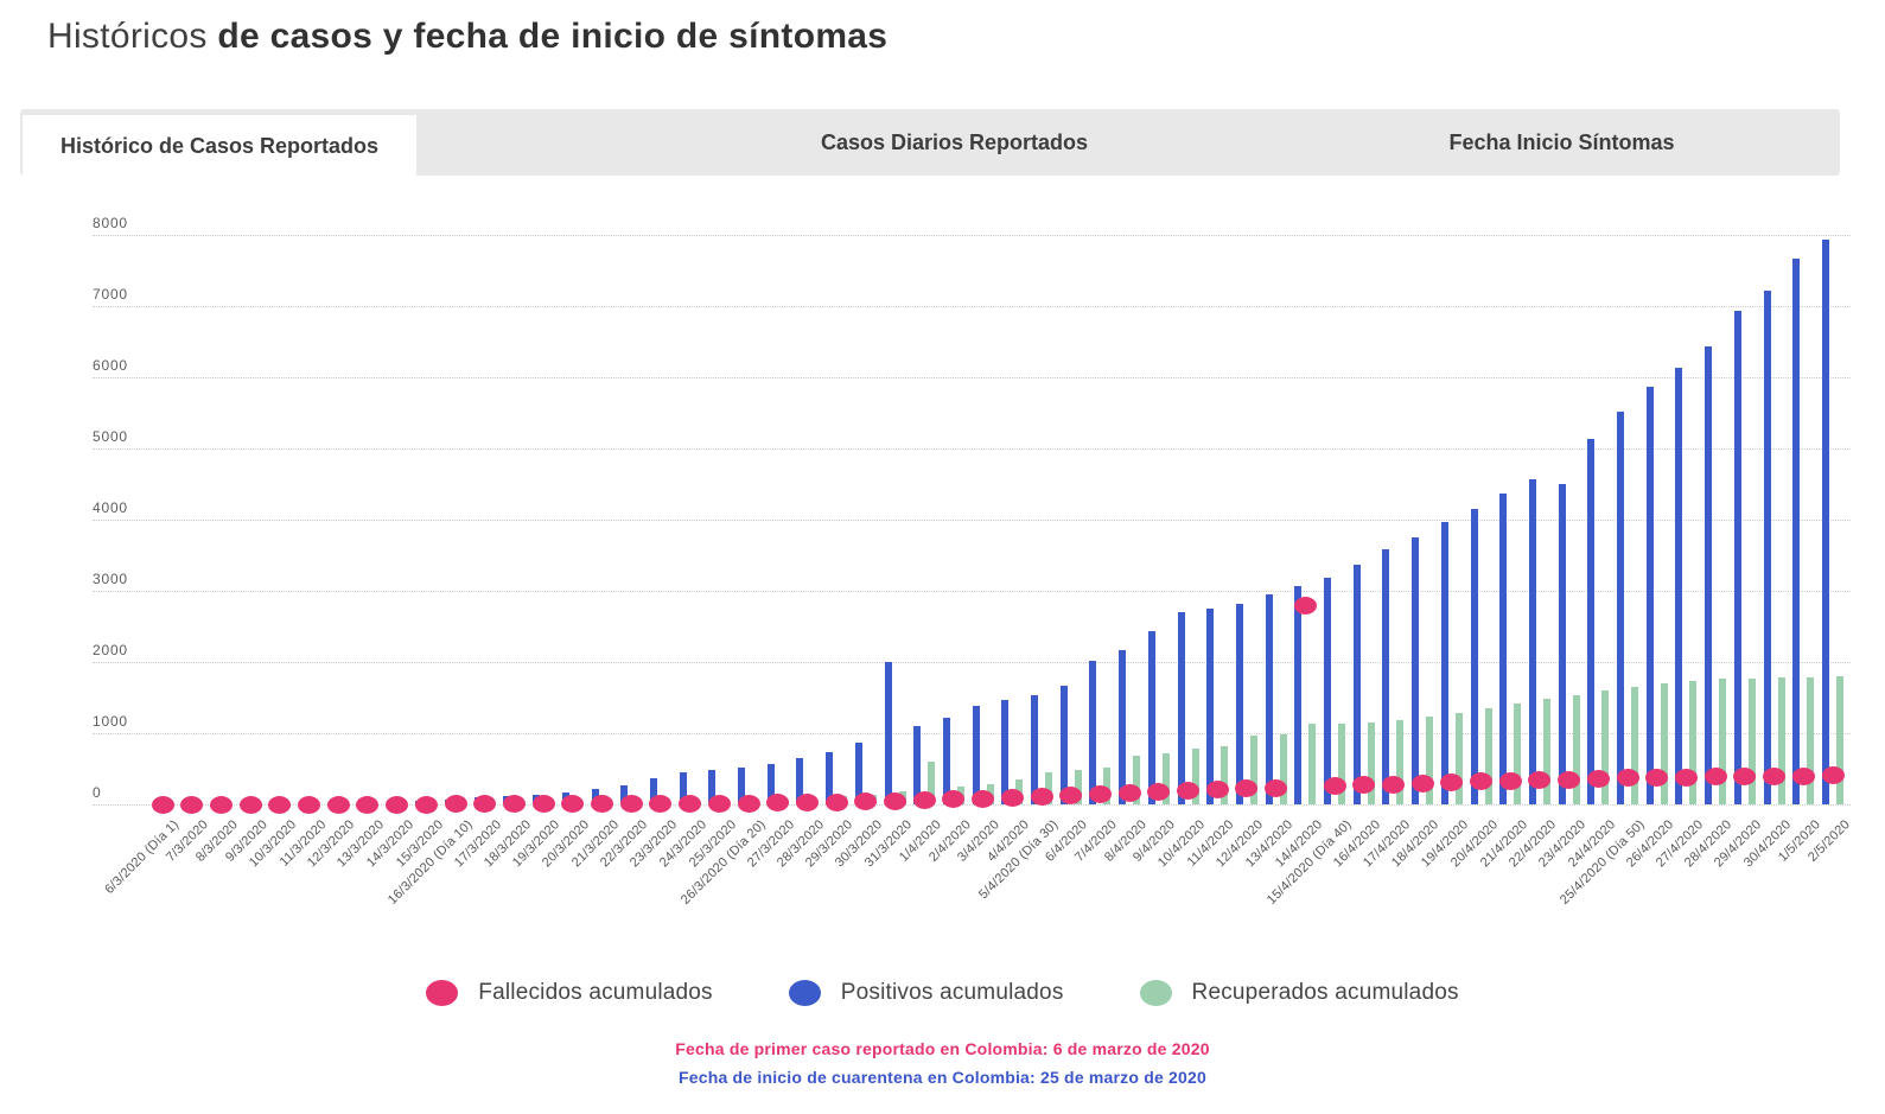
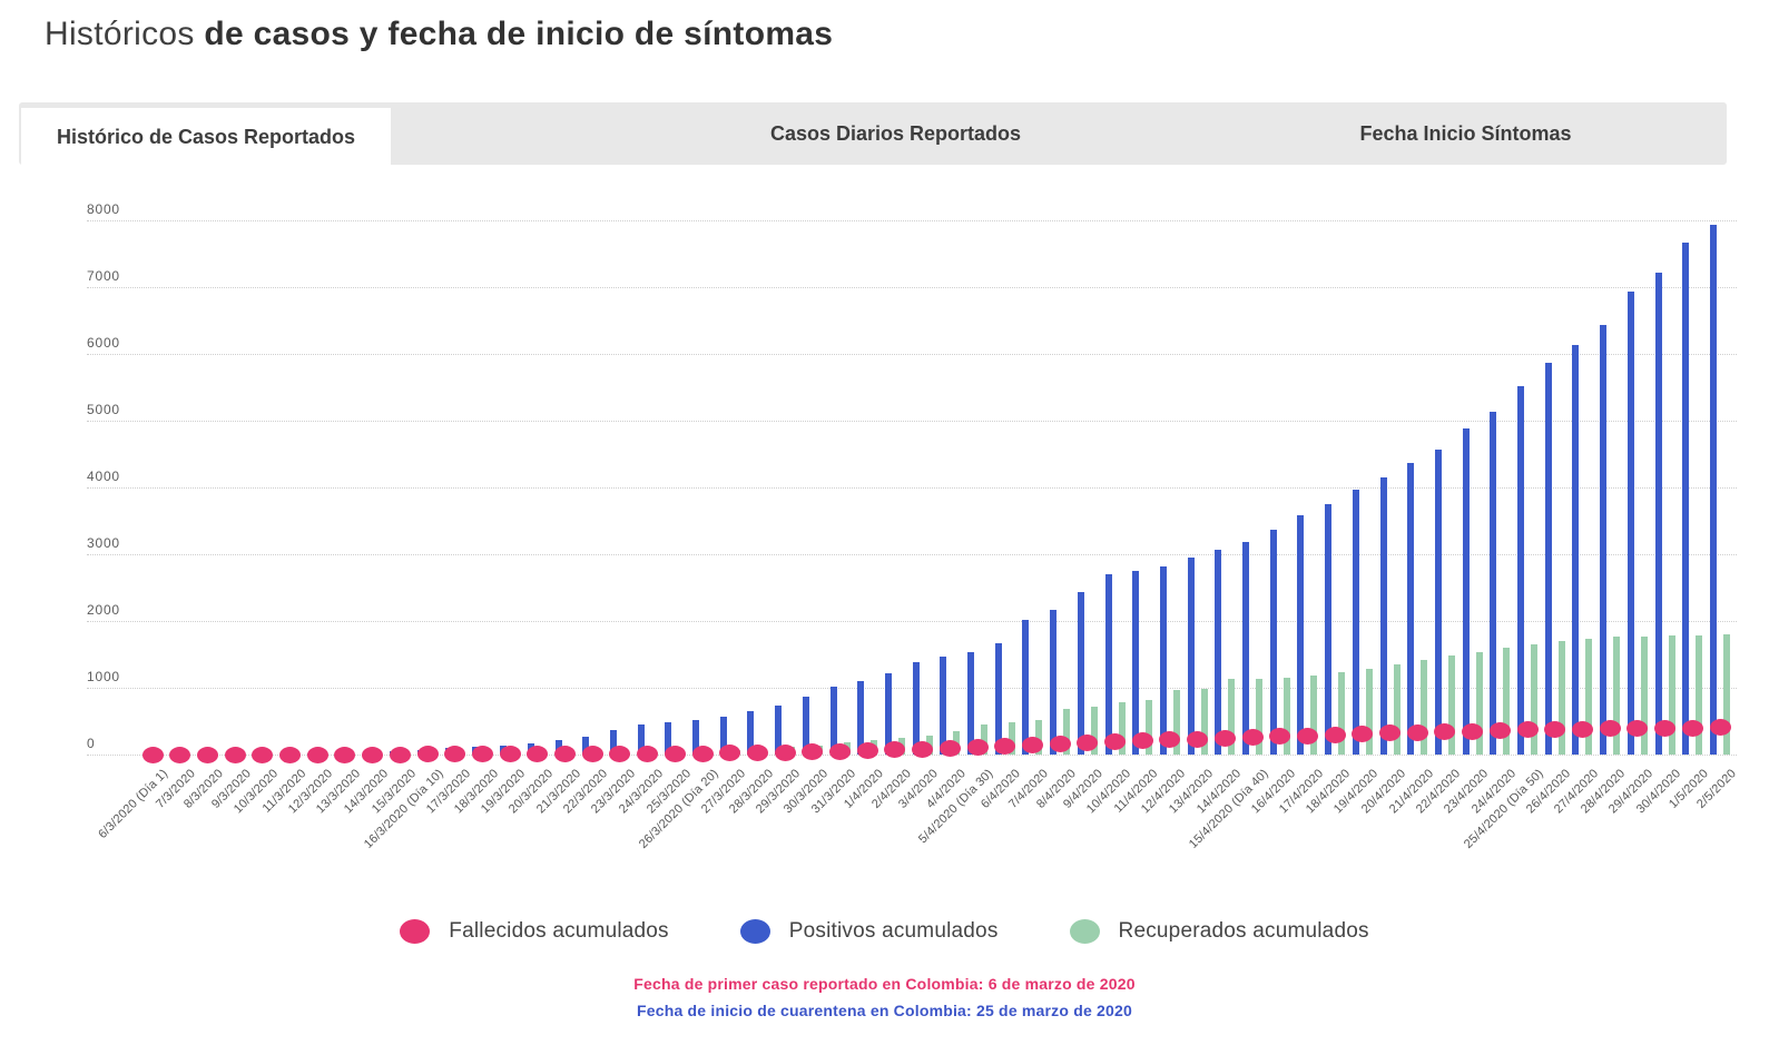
Positivos acumulados/31/3/2020: 2000 -> 1000
Recuperados acumulados/1/4/2020: 600 -> 200
Fallecidos acumulados/14/4/2020: 2800 -> 200
Positivos acumulados/23/4/2020: 4500 -> 4900
